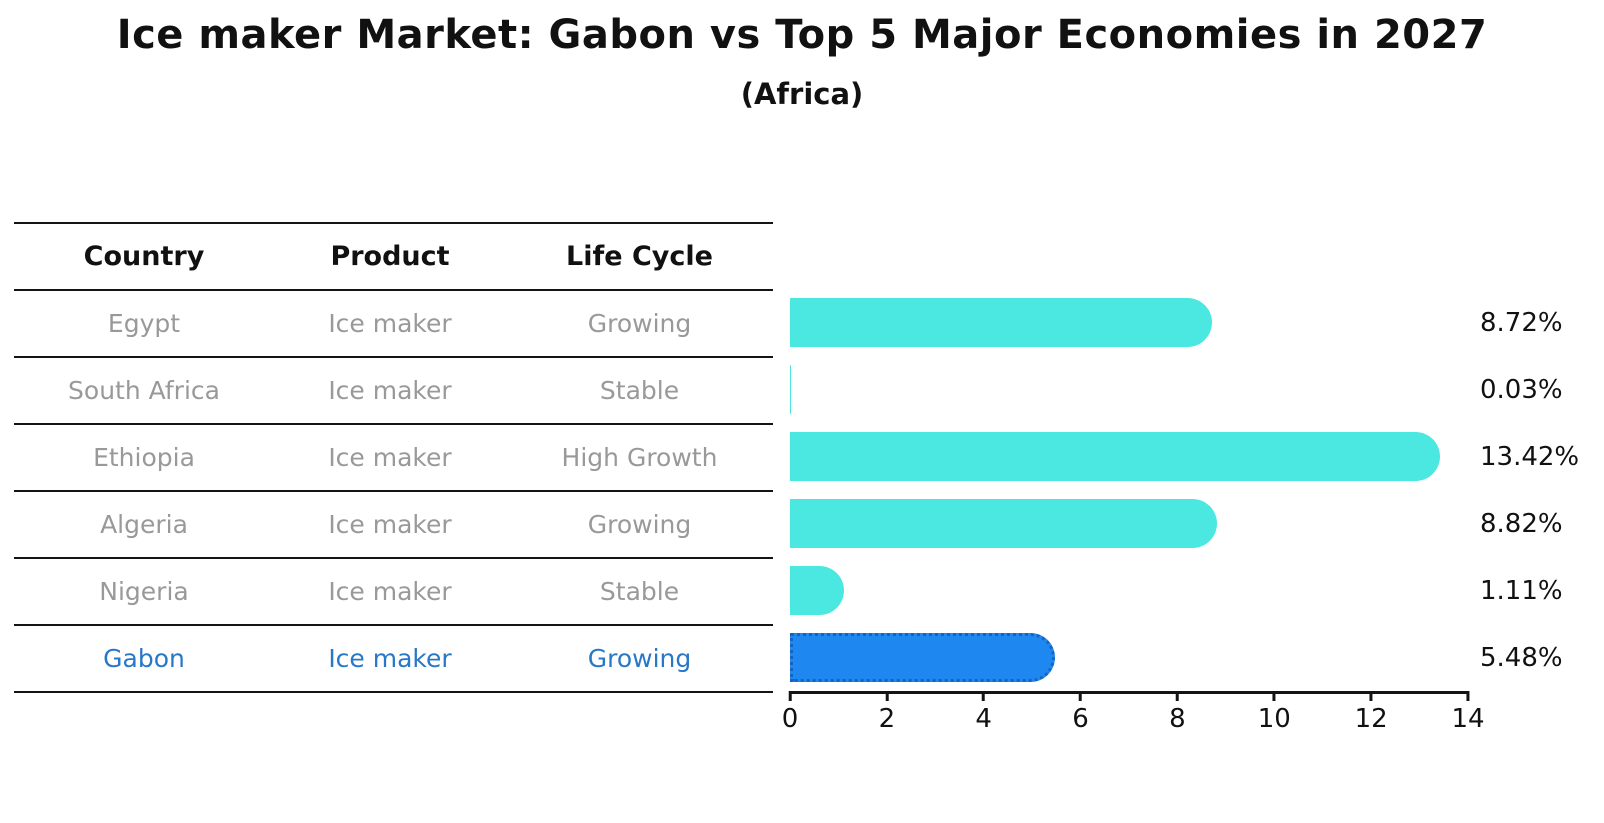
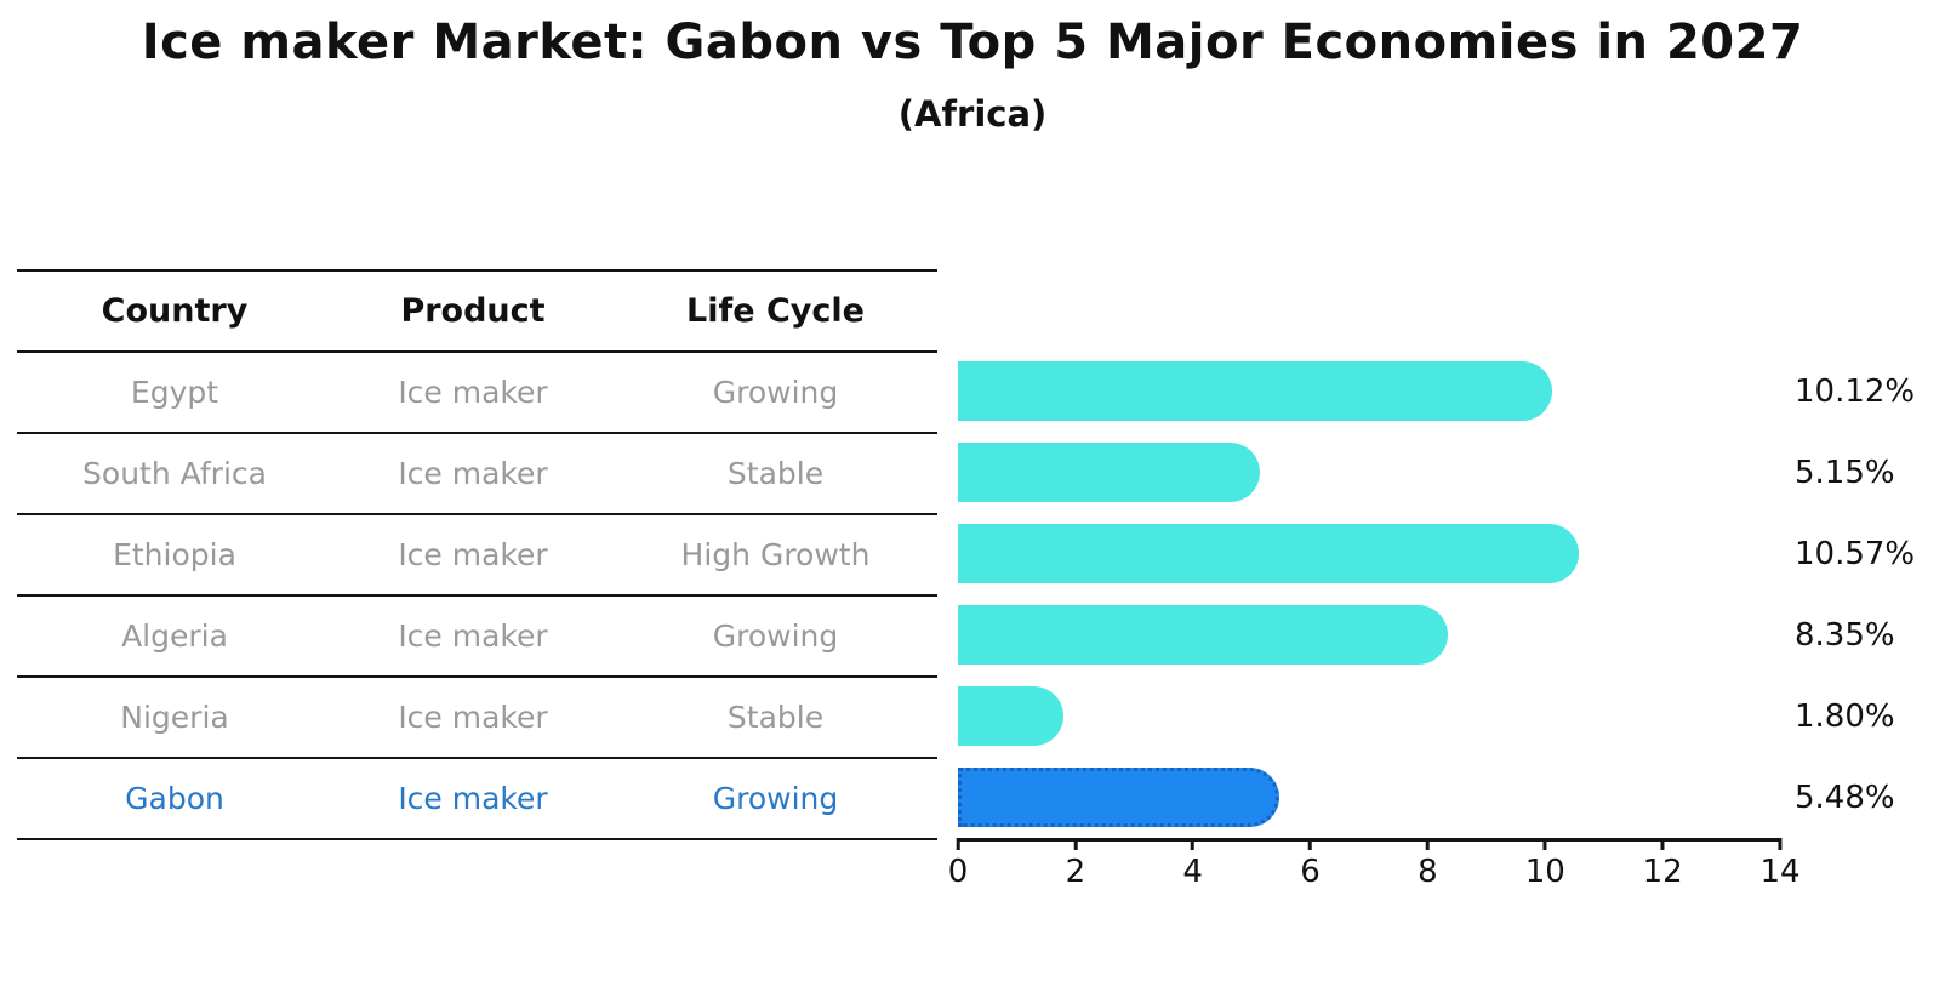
Egypt: 8.72% -> 10.12%
South Africa: 0.03% -> 5.15%
Ethiopia: 13.42% -> 10.57%
Algeria: 8.82% -> 8.35%
Nigeria: 1.11% -> 1.80%
